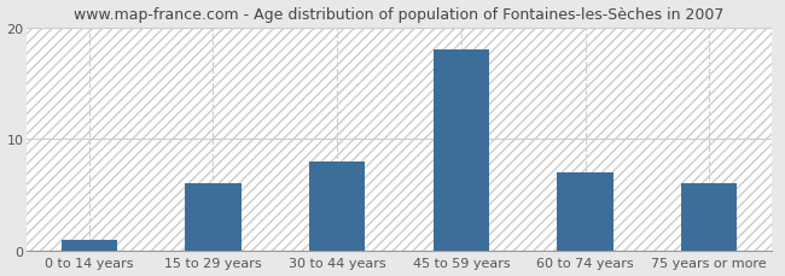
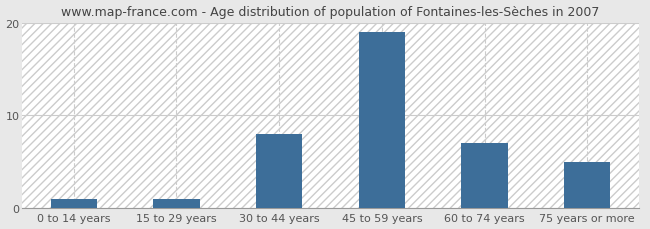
15 to 29 years: 6 -> 1
45 to 59 years: 18 -> 19
75 years or more: 6 -> 5
